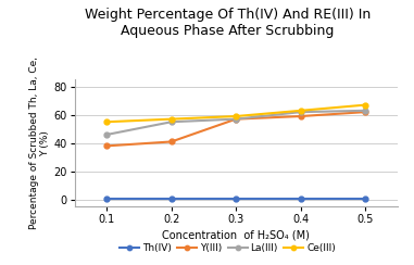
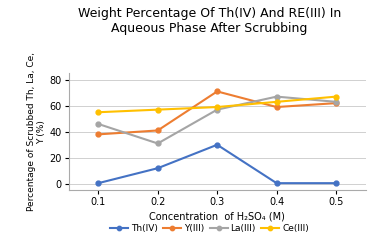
Th(IV)/0.2: 0 -> 12
La(III)/0.2: 55 -> 31
Th(IV)/0.3: 0 -> 30
Y(III)/0.3: 57 -> 71
La(III)/0.4: 62 -> 67
